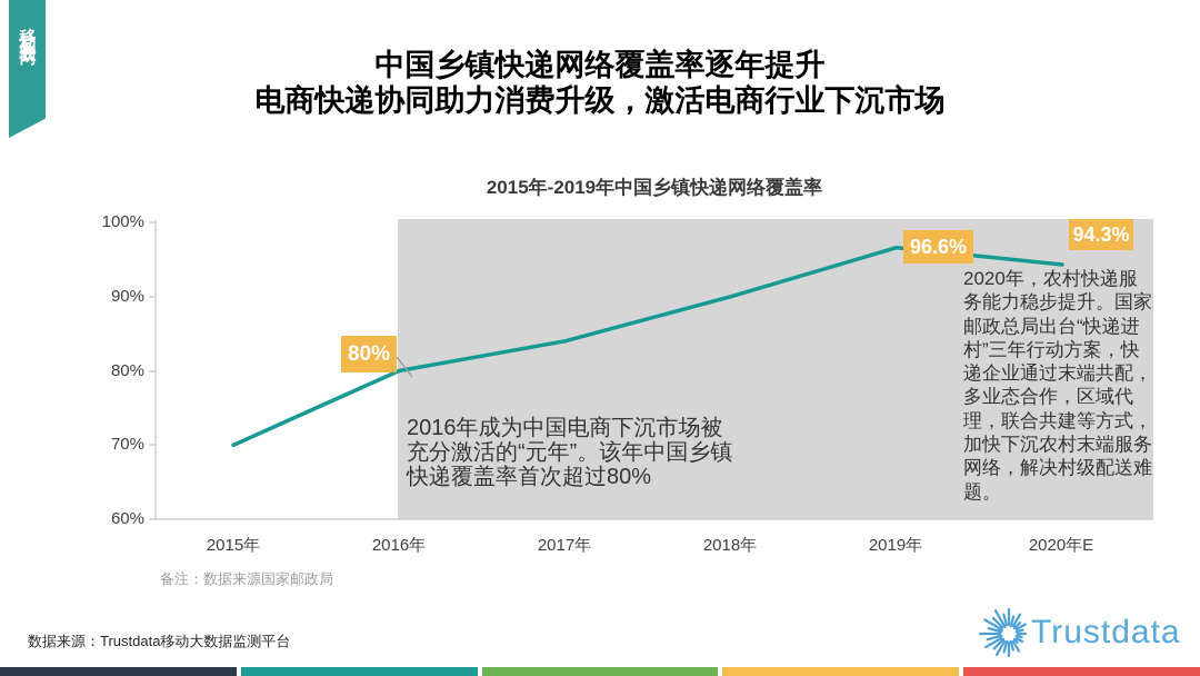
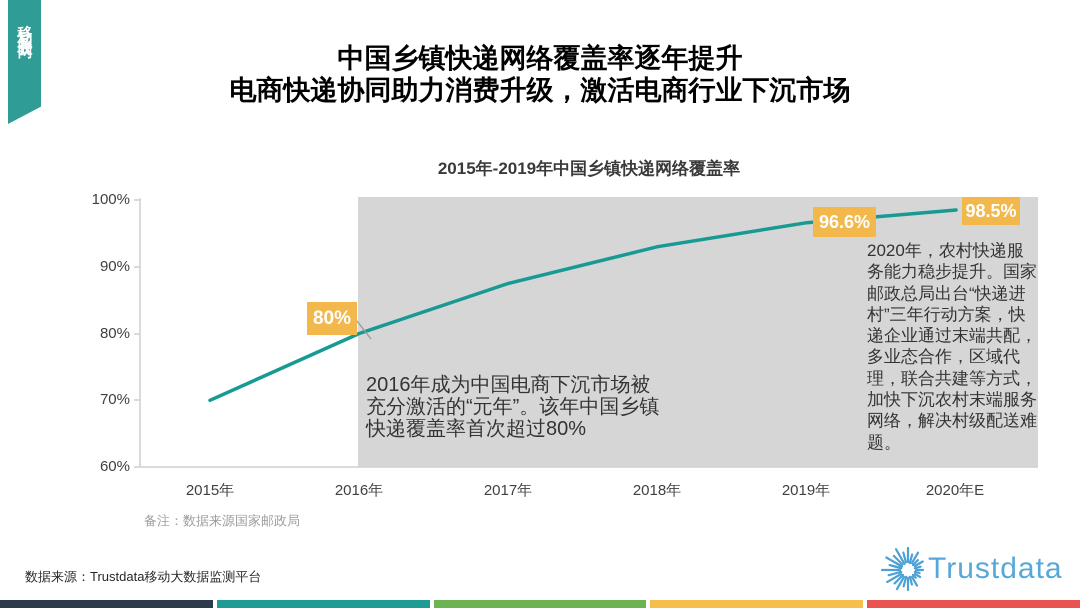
2017年: 84% -> 88%
2018年: 90% -> 93%
2020年E: 94.3% -> 98.5%
